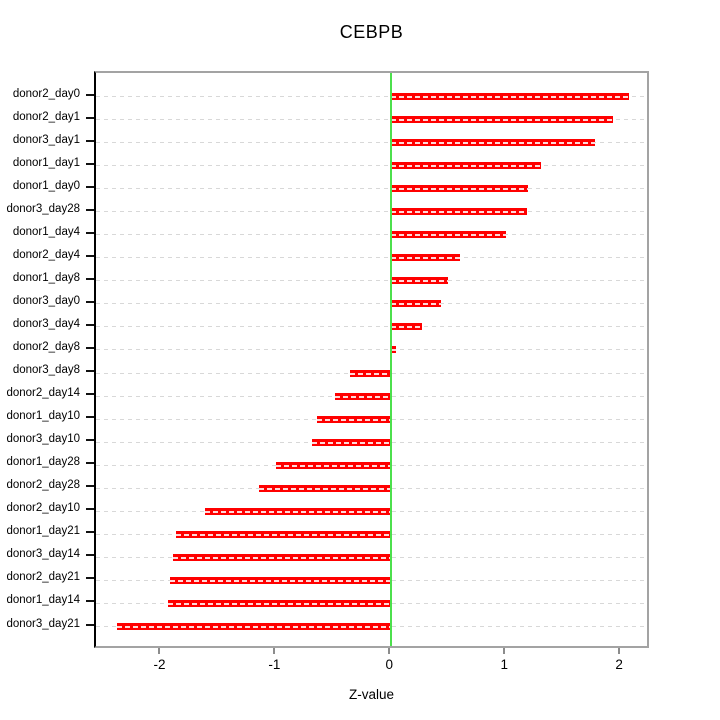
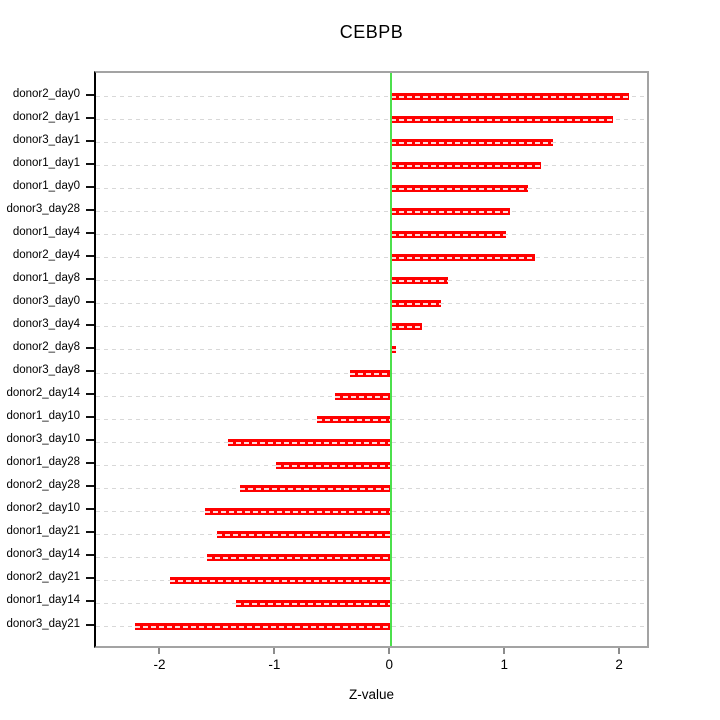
donor3_day1: 1.77 -> 1.41
donor3_day28: 1.18 -> 1.03
donor2_day4: 0.60 -> 1.25
donor3_day10: -0.69 -> -1.42
donor2_day28: -1.15 -> -1.32
donor1_day21: -1.87 -> -1.52
donor3_day14: -1.90 -> -1.60
donor1_day14: -1.94 -> -1.35
donor3_day21: -2.39 -> -2.23
